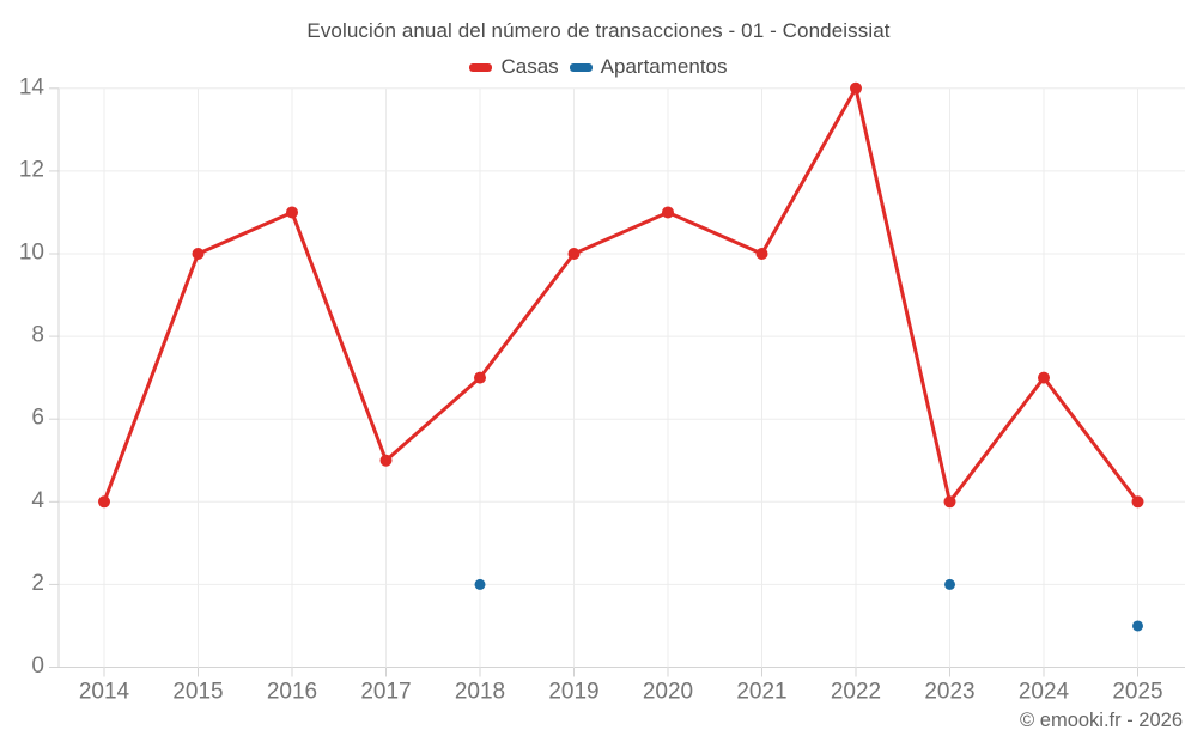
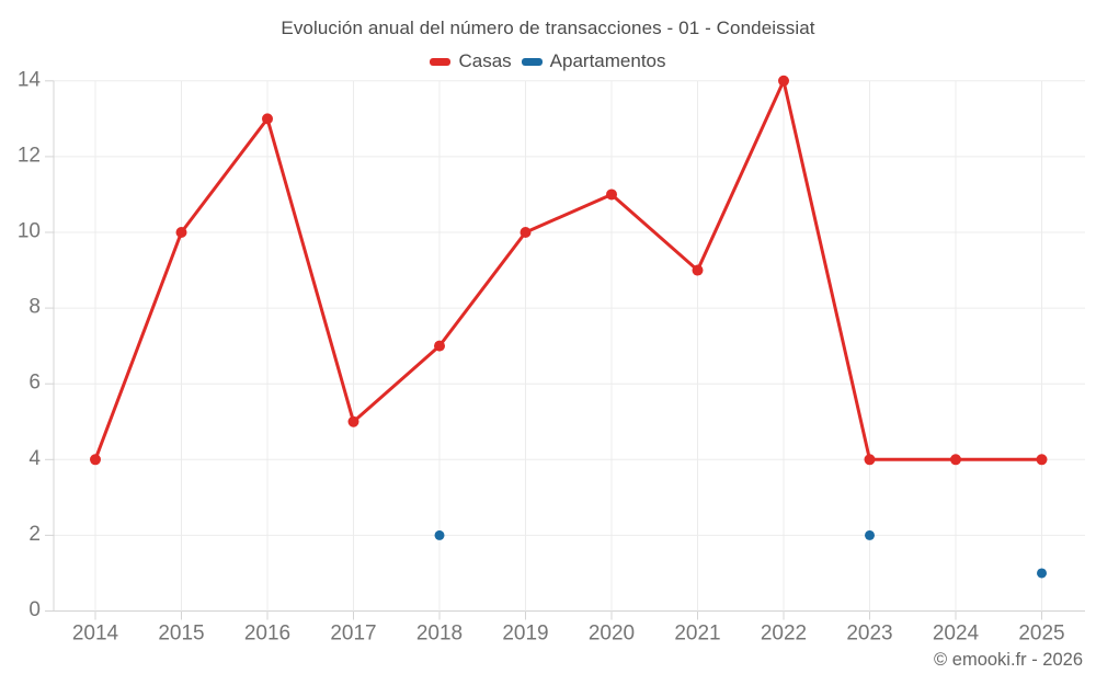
Casas/2016: 11 -> 13
Casas/2021: 10 -> 9
Casas/2024: 7 -> 4
